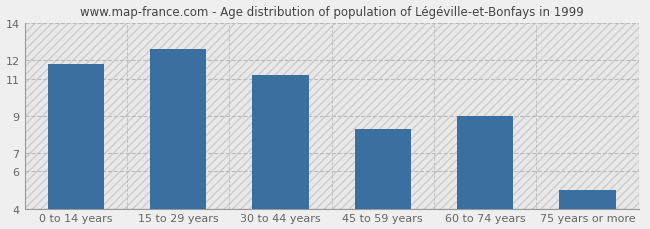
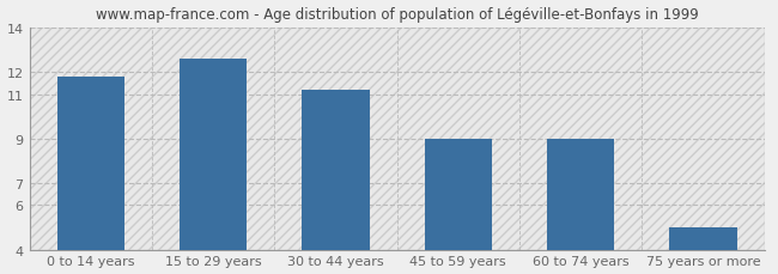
45 to 59 years: 8.3 -> 9.0
